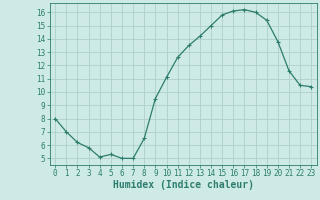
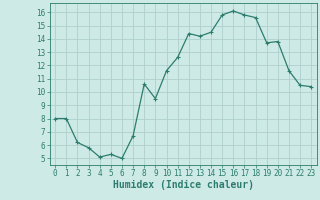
1: 7.0 -> 8.0
7: 5.0 -> 6.7
8: 6.5 -> 10.6
10: 11.1 -> 11.6
12: 13.5 -> 14.4
14: 15.0 -> 14.5
17: 16.2 -> 15.8
18: 16.0 -> 15.6
19: 15.4 -> 13.7
